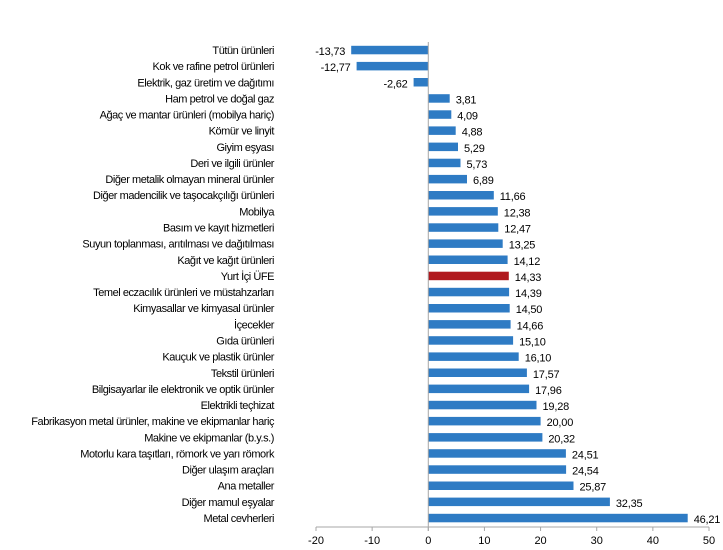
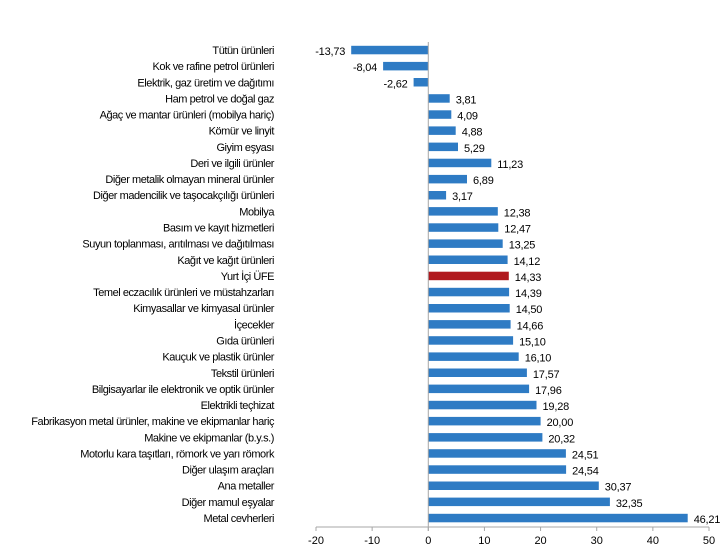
Kok ve rafine petrol ürünleri: -12,77 -> -8,04
Deri ve ilgili ürünler: 5,73 -> 11,23
Diğer madencilik ve taşocakçılığı ürünleri: 11,66 -> 3,17
Ana metaller: 25,87 -> 30,37
